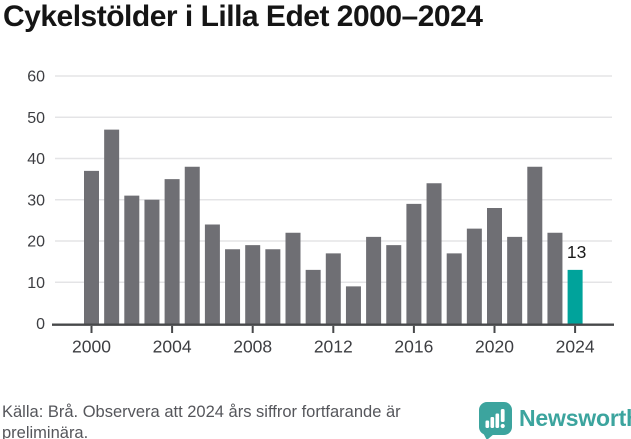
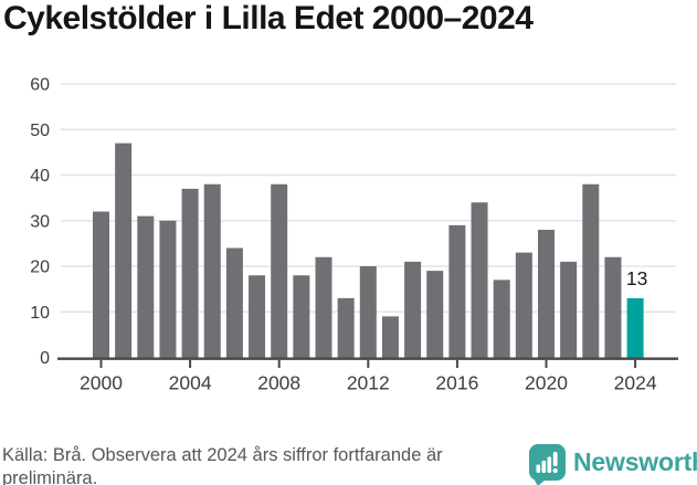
2000: 37 -> 32
2004: 35 -> 37
2008: 19 -> 38
2012: 17 -> 20
